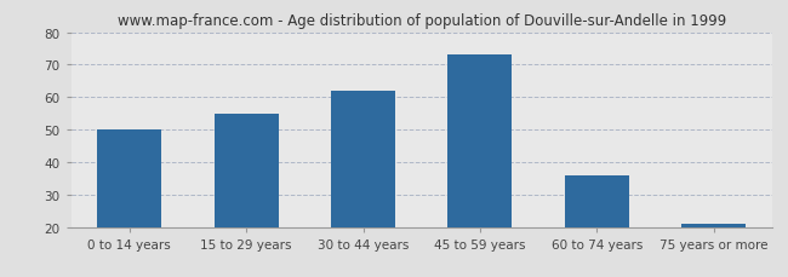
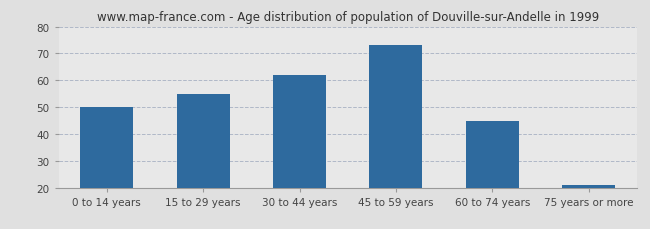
60 to 74 years: 36 -> 45
